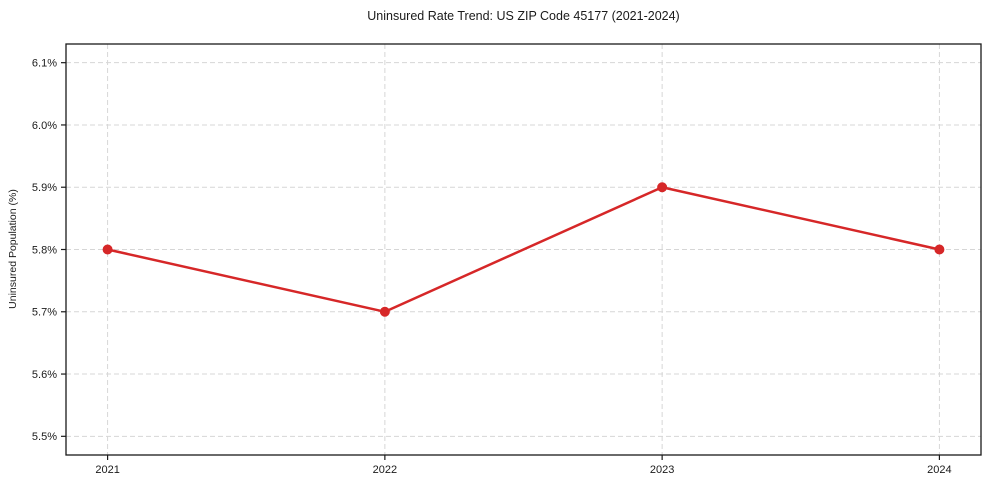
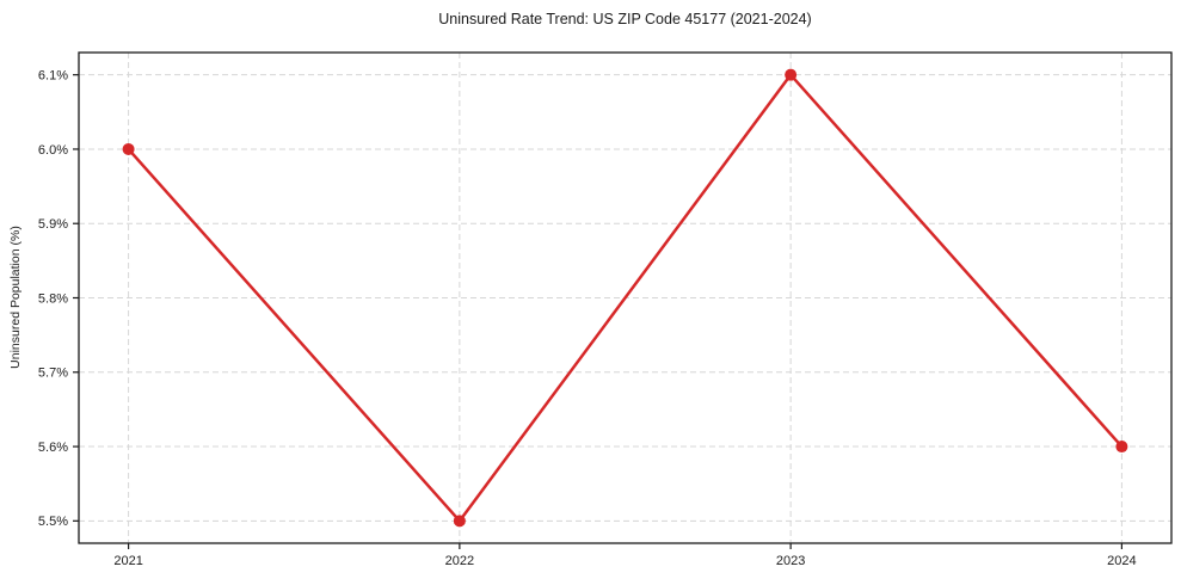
2021: 5.8% -> 6.0%
2022: 5.7% -> 5.5%
2023: 5.9% -> 6.1%
2024: 5.8% -> 5.6%
